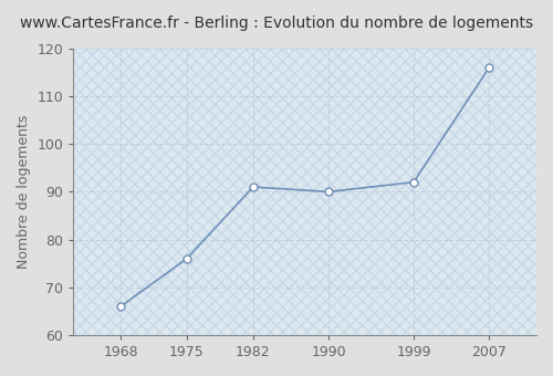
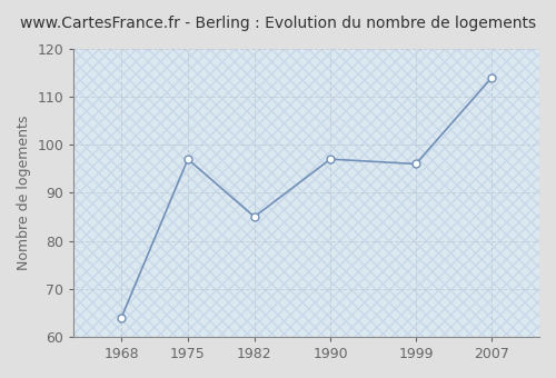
1968: 66 -> 64
1975: 76 -> 97
1982: 91 -> 85
1990: 90 -> 97
1999: 92 -> 96
2007: 116 -> 114
